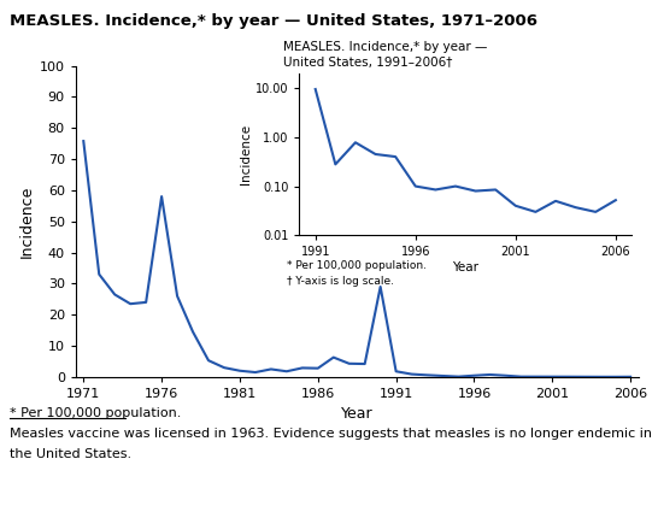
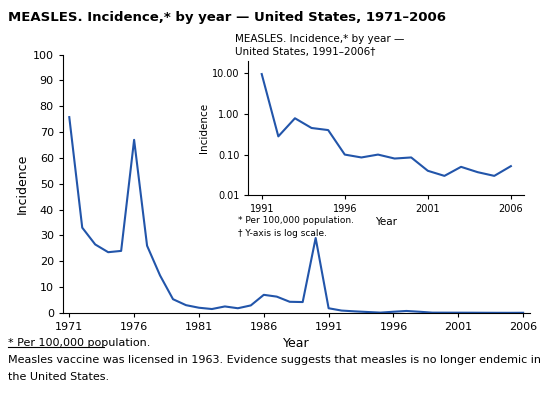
1976: 58.0 -> 67.0
1986: 2.8 -> 7.0
